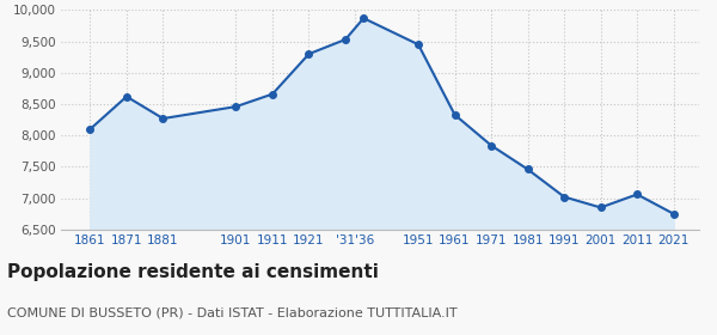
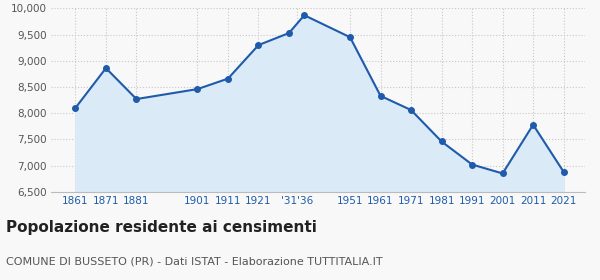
1871: 8,620 -> 8,860
1971: 7,840 -> 8,060
2011: 7,060 -> 7,780
2021: 6,750 -> 6,880
